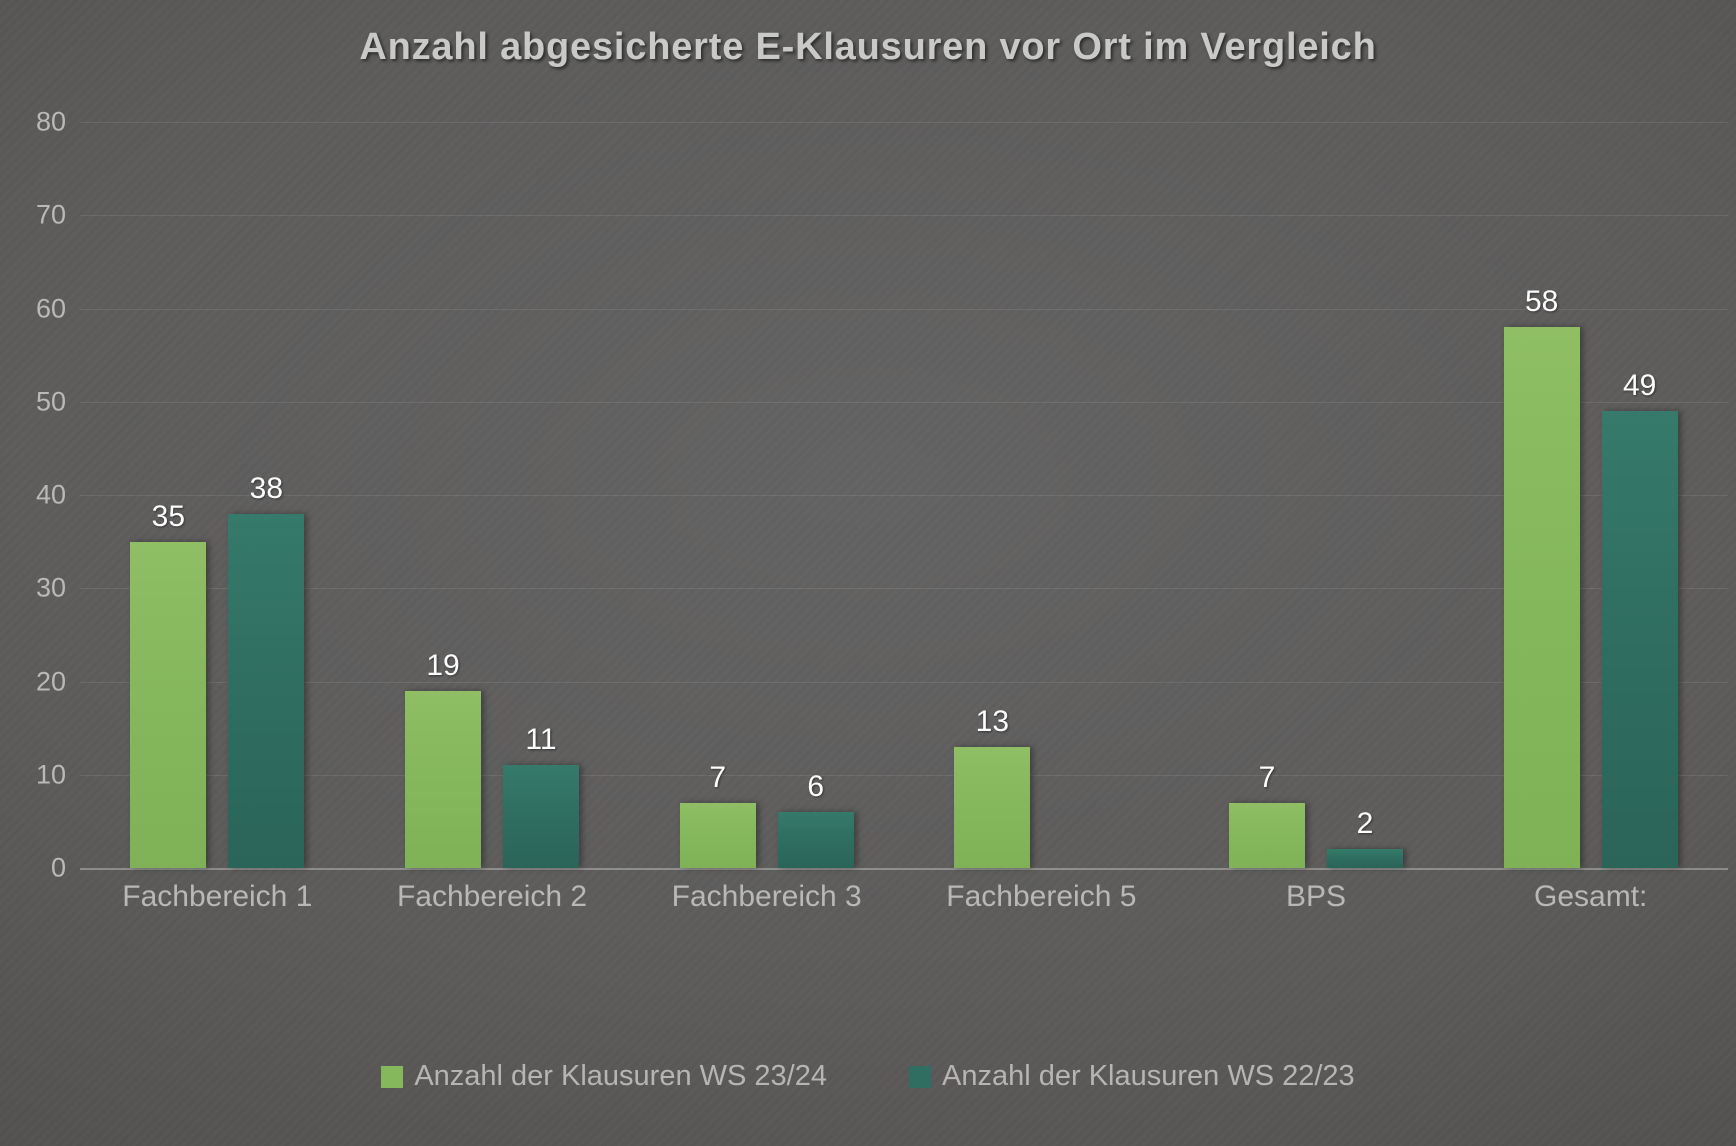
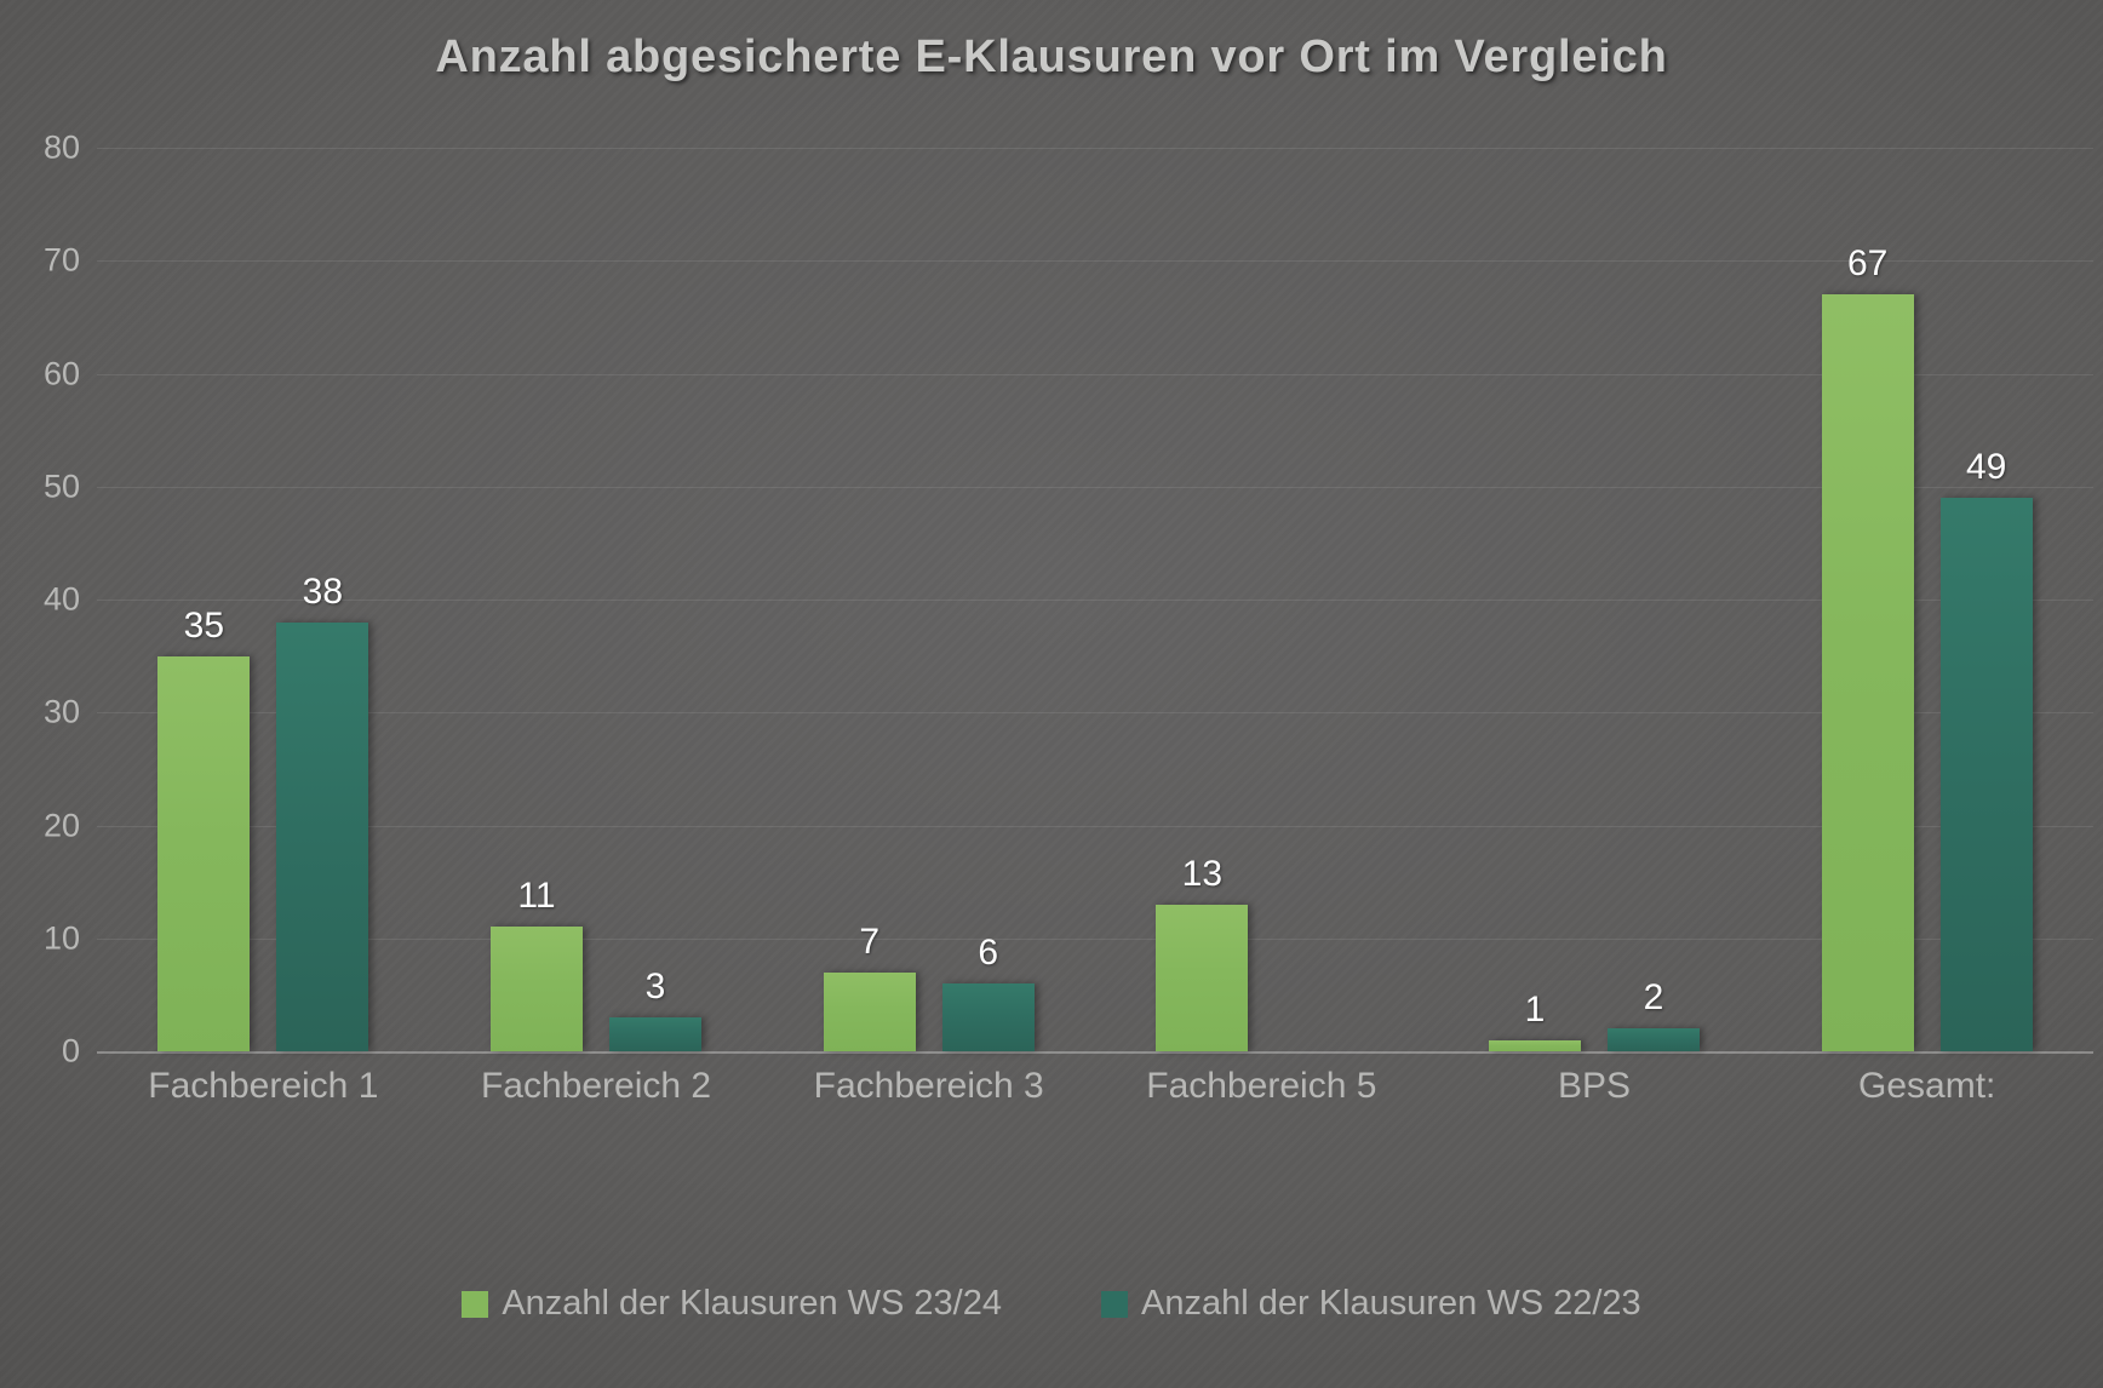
Anzahl der Klausuren WS 23/24/Fachbereich 2: 19 -> 11
Anzahl der Klausuren WS 22/23/Fachbereich 2: 11 -> 3
Anzahl der Klausuren WS 23/24/BPS: 7 -> 1
Anzahl der Klausuren WS 23/24/Gesamt:: 58 -> 67
